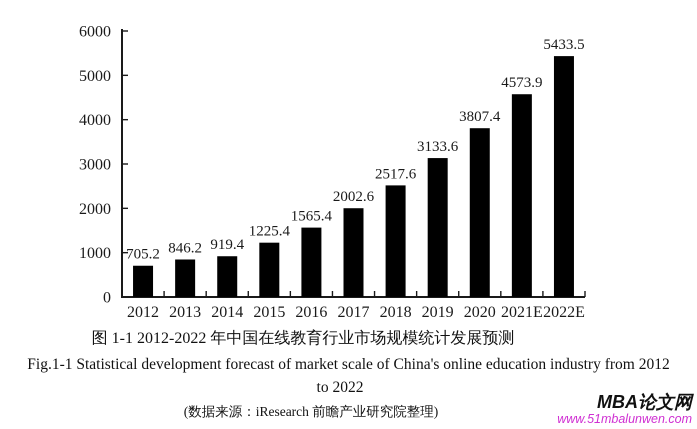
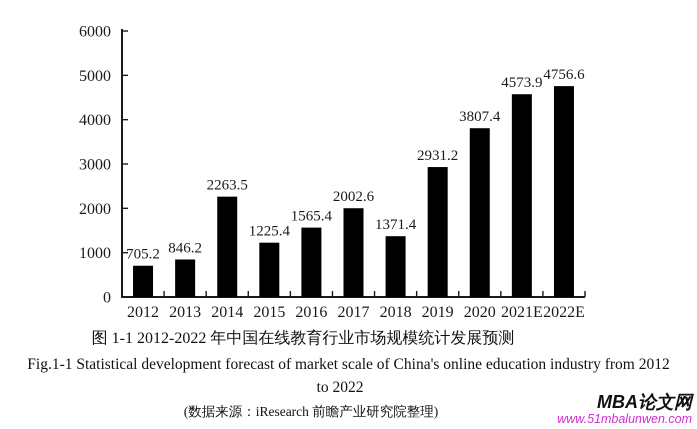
2014: 919.4 -> 2263.5
2018: 2517.6 -> 1371.4
2019: 3133.6 -> 2931.2
2022E: 5433.5 -> 4756.6
